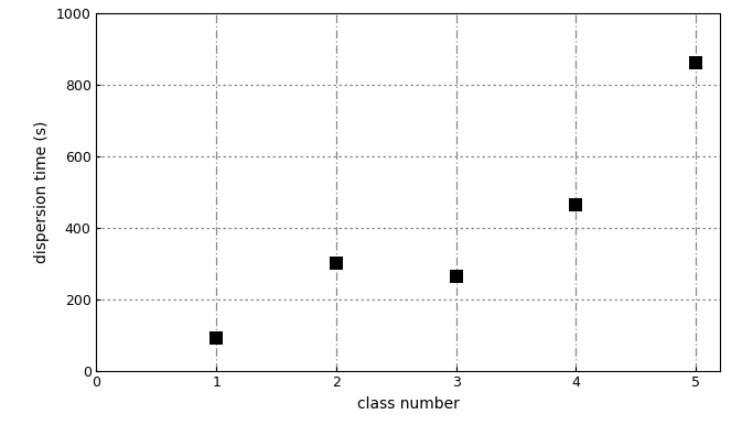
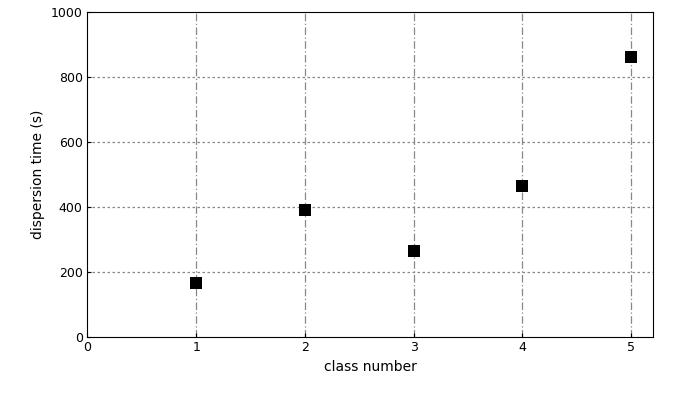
1: 90 -> 165
2: 300 -> 390
